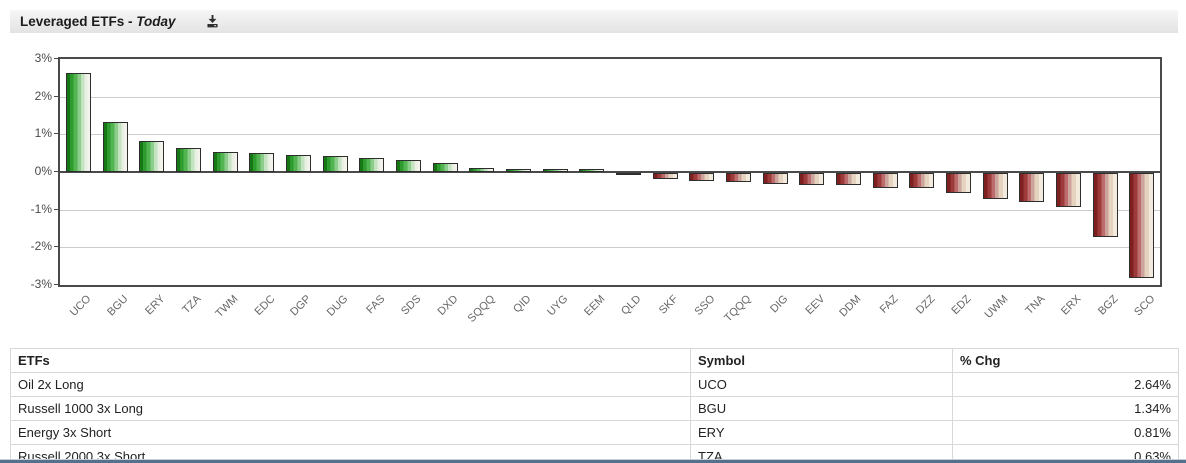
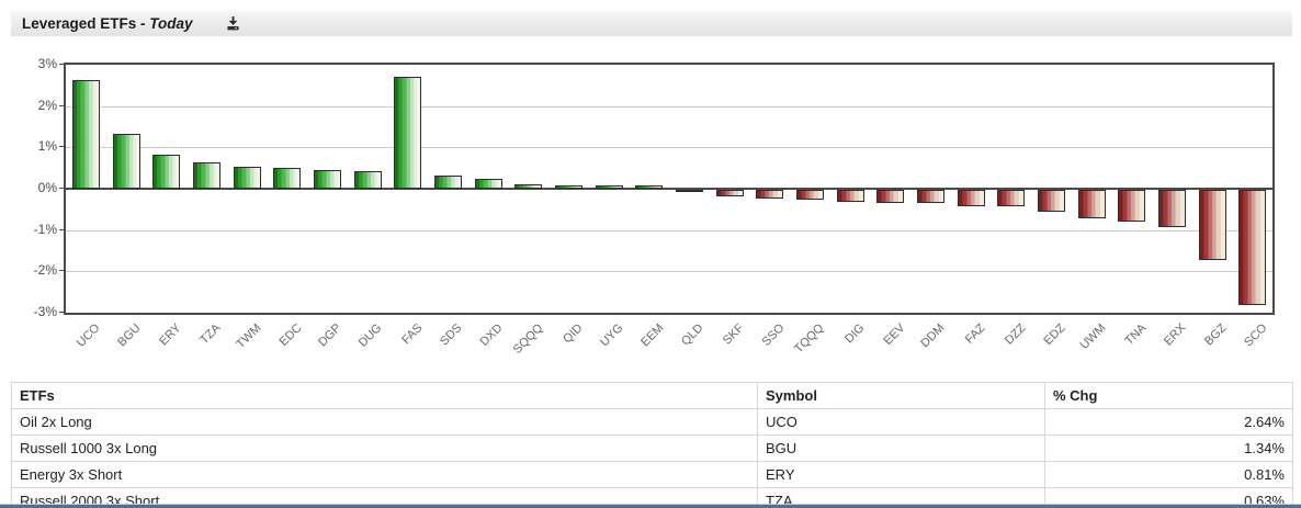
FAS: 0.4% -> 2.7%
